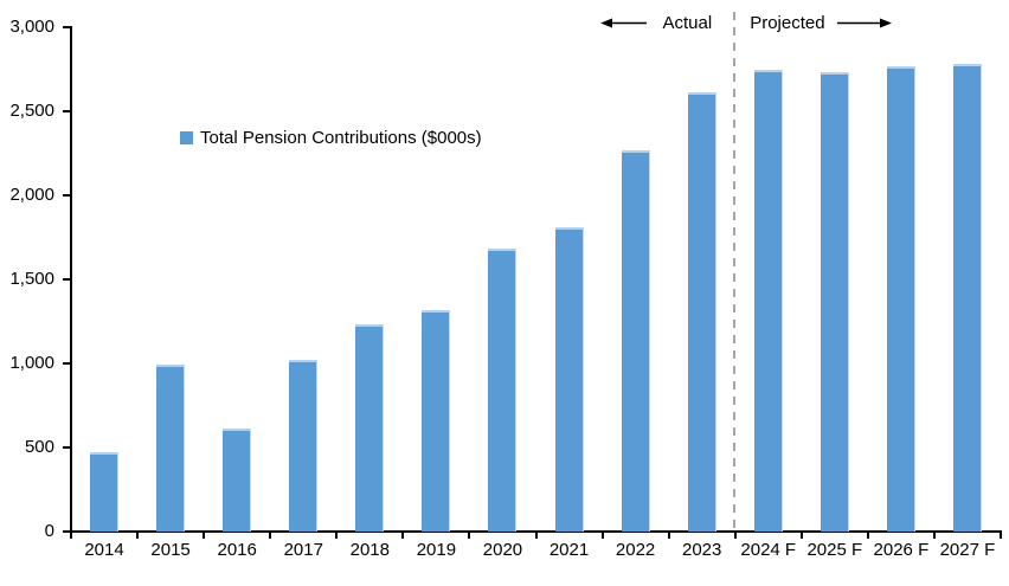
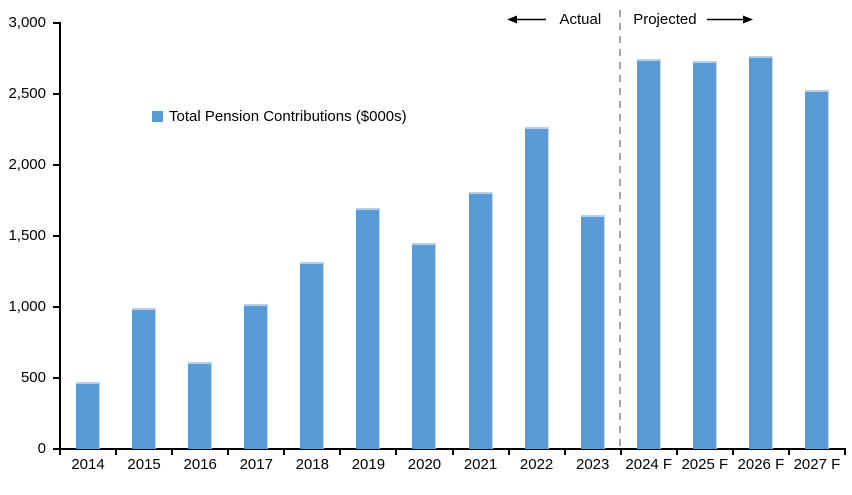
2018: 1230 -> 1320
2019: 1320 -> 1700
2020: 1680 -> 1450
2023: 2610 -> 1650
2027 F: 2780 -> 2530
